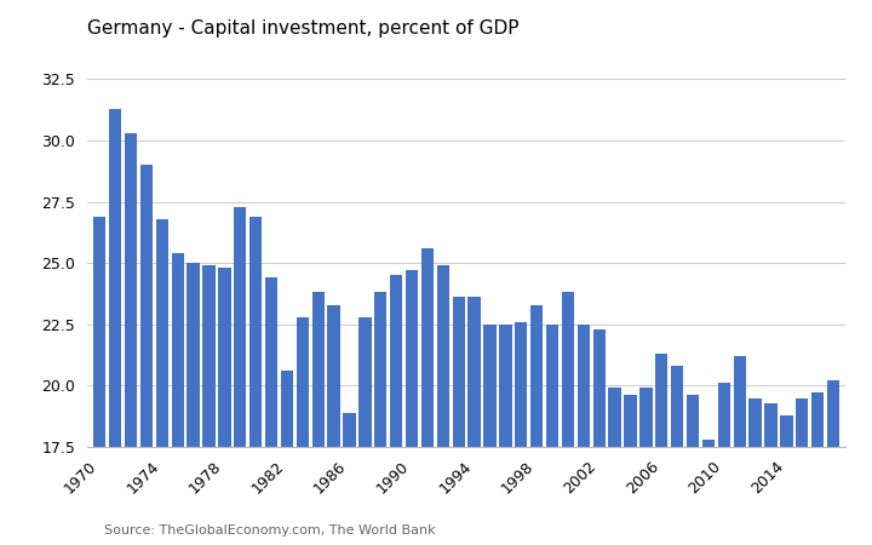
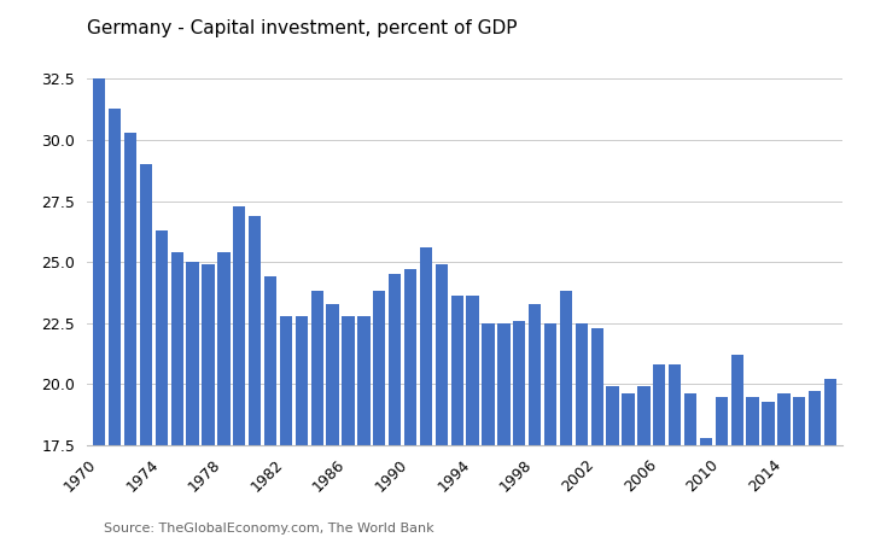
1970: 26.9 -> 32.5
1974: 26.8 -> 26.3
1978: 24.8 -> 25.4
1982: 20.6 -> 22.8
1986: 18.9 -> 22.8
2006: 21.3 -> 20.8
2010: 20.1 -> 19.5
2014: 18.8 -> 19.6
